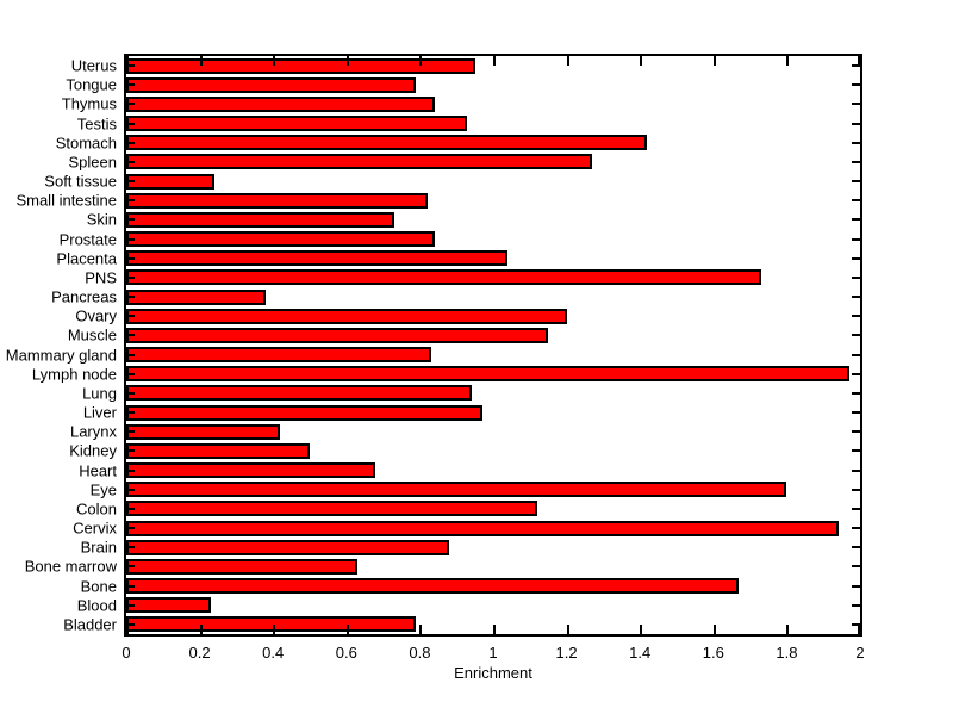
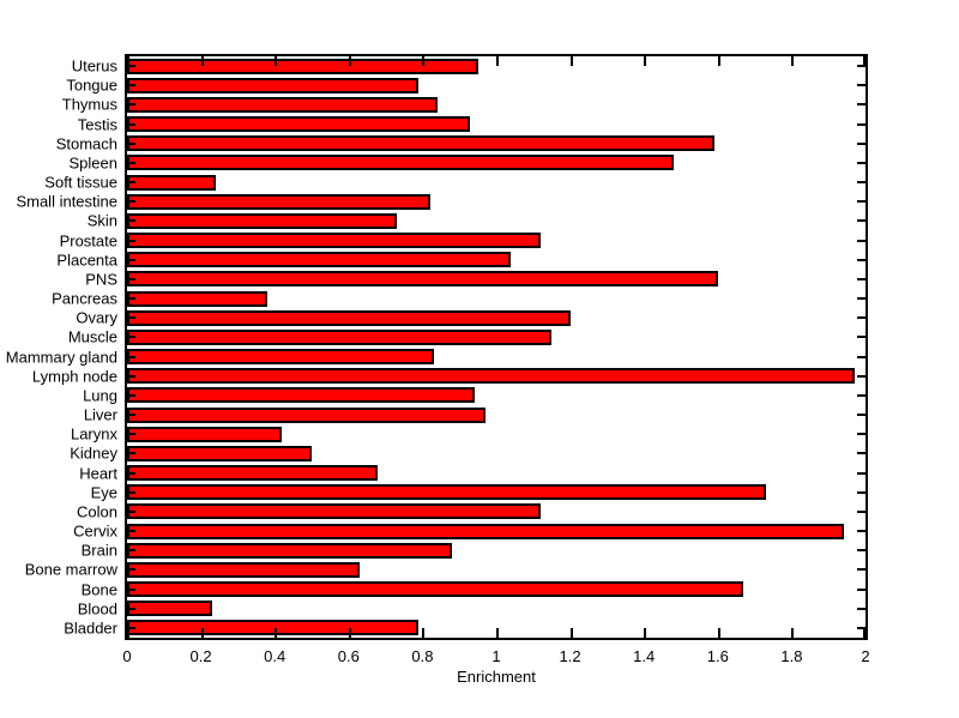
Stomach: 1.42 -> 1.59
Spleen: 1.27 -> 1.48
Prostate: 0.84 -> 1.12
PNS: 1.73 -> 1.60
Eye: 1.80 -> 1.73
